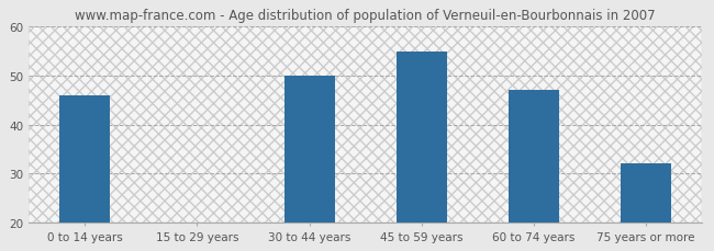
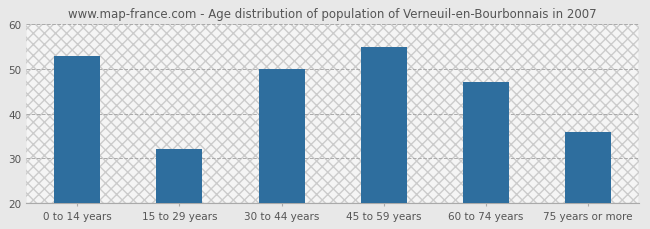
0 to 14 years: 46 -> 53
15 to 29 years: 20 -> 32
75 years or more: 32 -> 36
